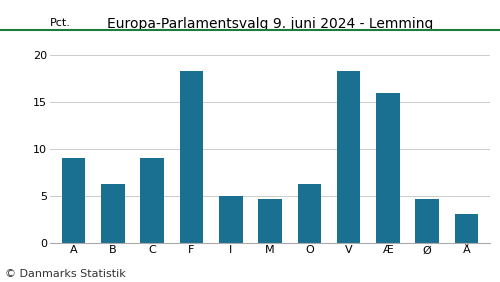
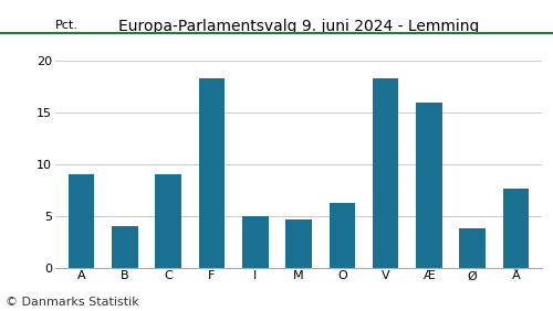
B: 6.3 -> 4.0
Ø: 4.6 -> 3.8
Å: 3.0 -> 7.6
